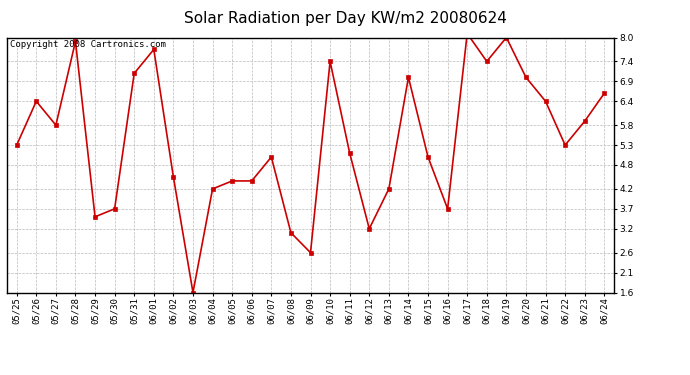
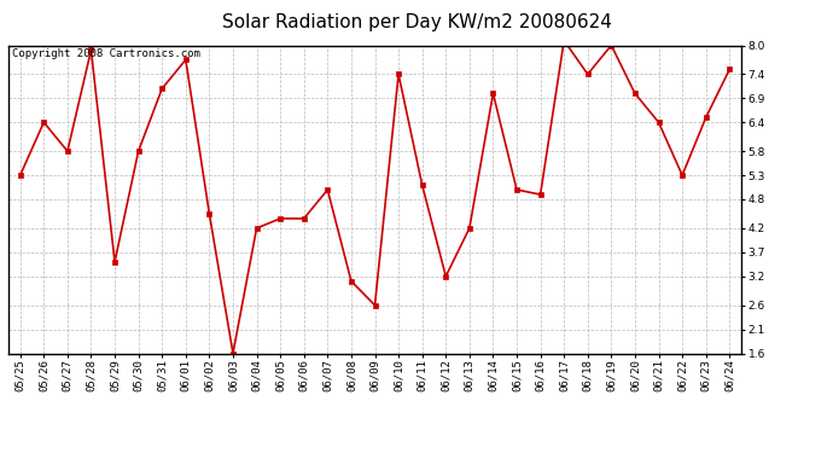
05/30: 3.7 -> 5.8
06/16: 3.7 -> 4.9
06/23: 5.9 -> 6.5
06/24: 6.6 -> 7.5
